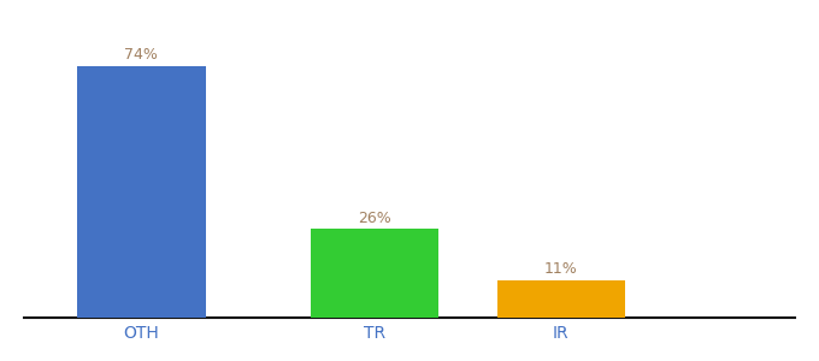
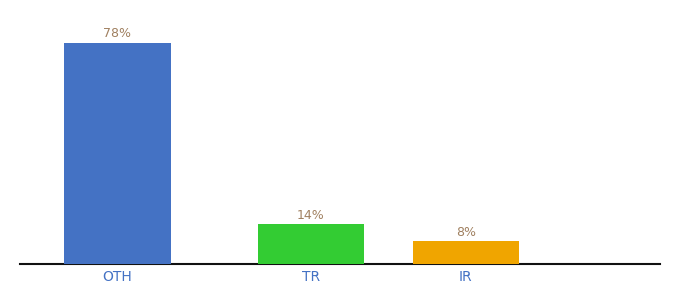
OTH: 74% -> 78%
TR: 26% -> 14%
IR: 11% -> 8%
